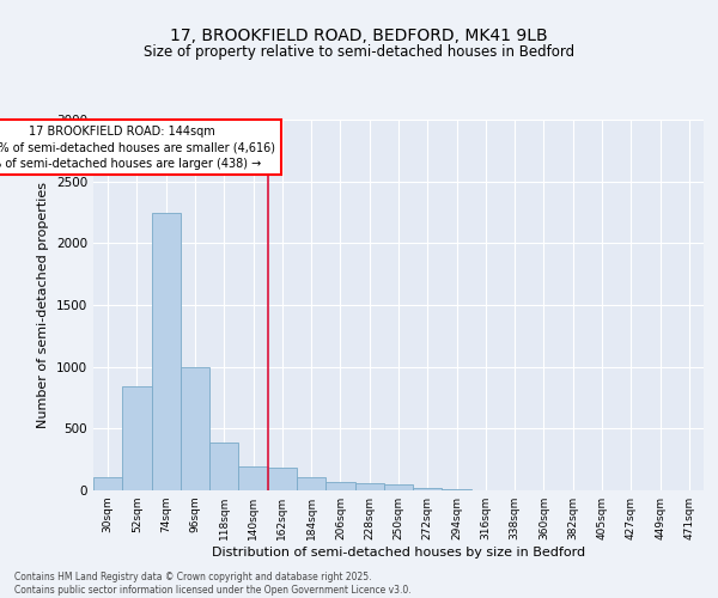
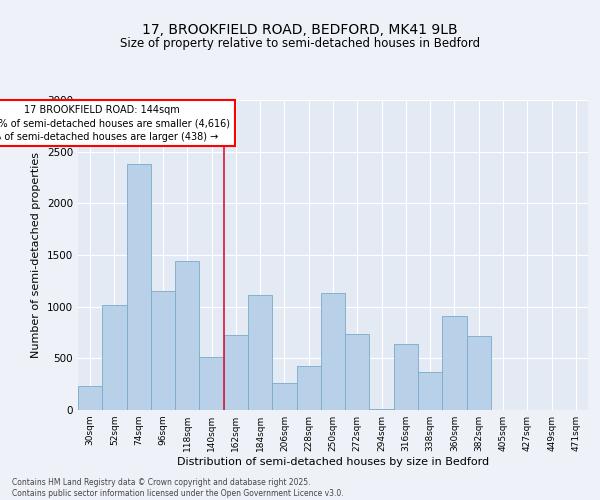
30sqm: 110 -> 230
52sqm: 840 -> 1020
74sqm: 2250 -> 2380
96sqm: 1000 -> 1150
118sqm: 390 -> 1440
140sqm: 190 -> 510
162sqm: 180 -> 730
184sqm: 100 -> 1110
206sqm: 70 -> 260
228sqm: 60 -> 430
250sqm: 40 -> 1130
272sqm: 20 -> 740
316sqm: 0 -> 640
338sqm: 0 -> 370
360sqm: 0 -> 910
382sqm: 0 -> 720
